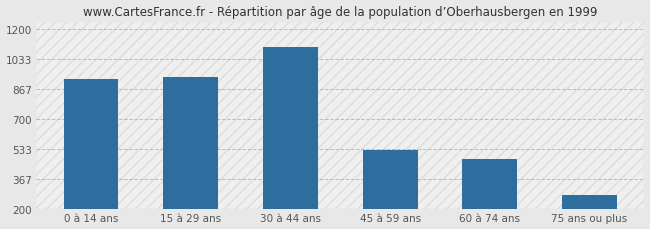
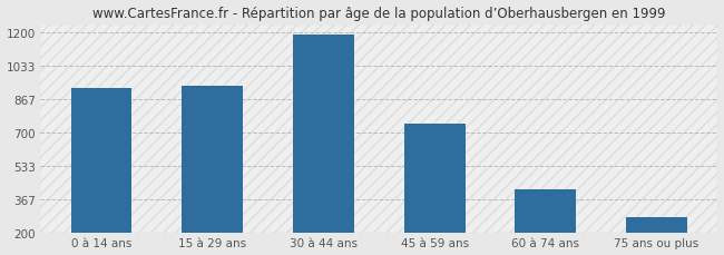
30 à 44 ans: 1100 -> 1190
45 à 59 ans: 530 -> 740
60 à 74 ans: 480 -> 420
